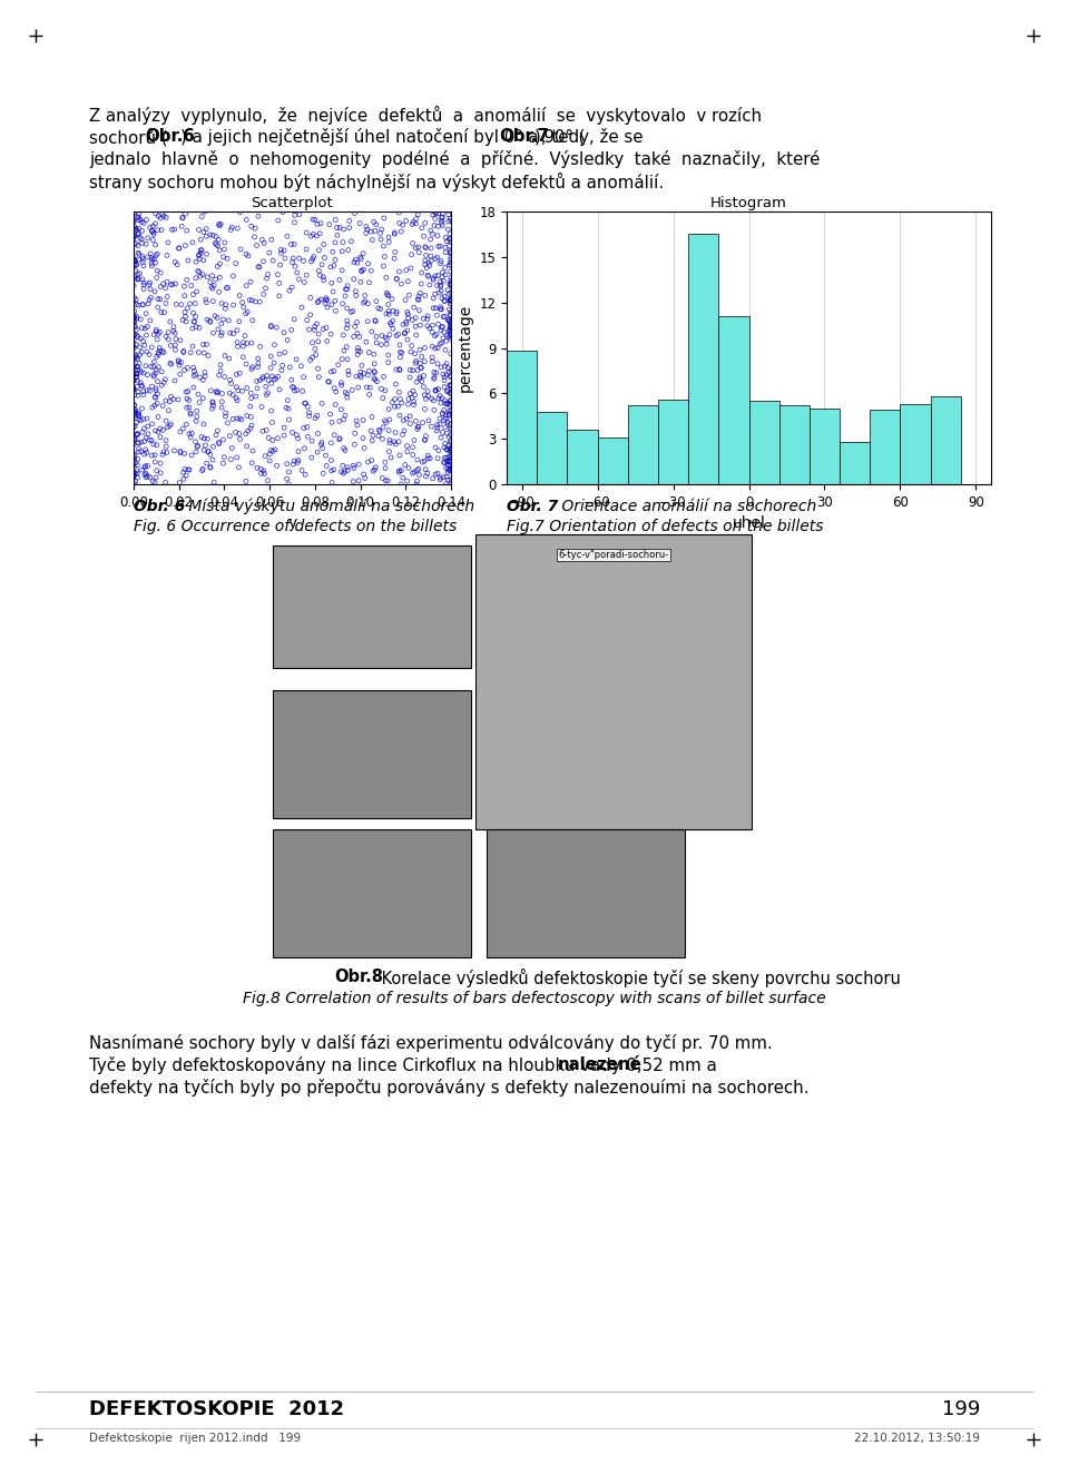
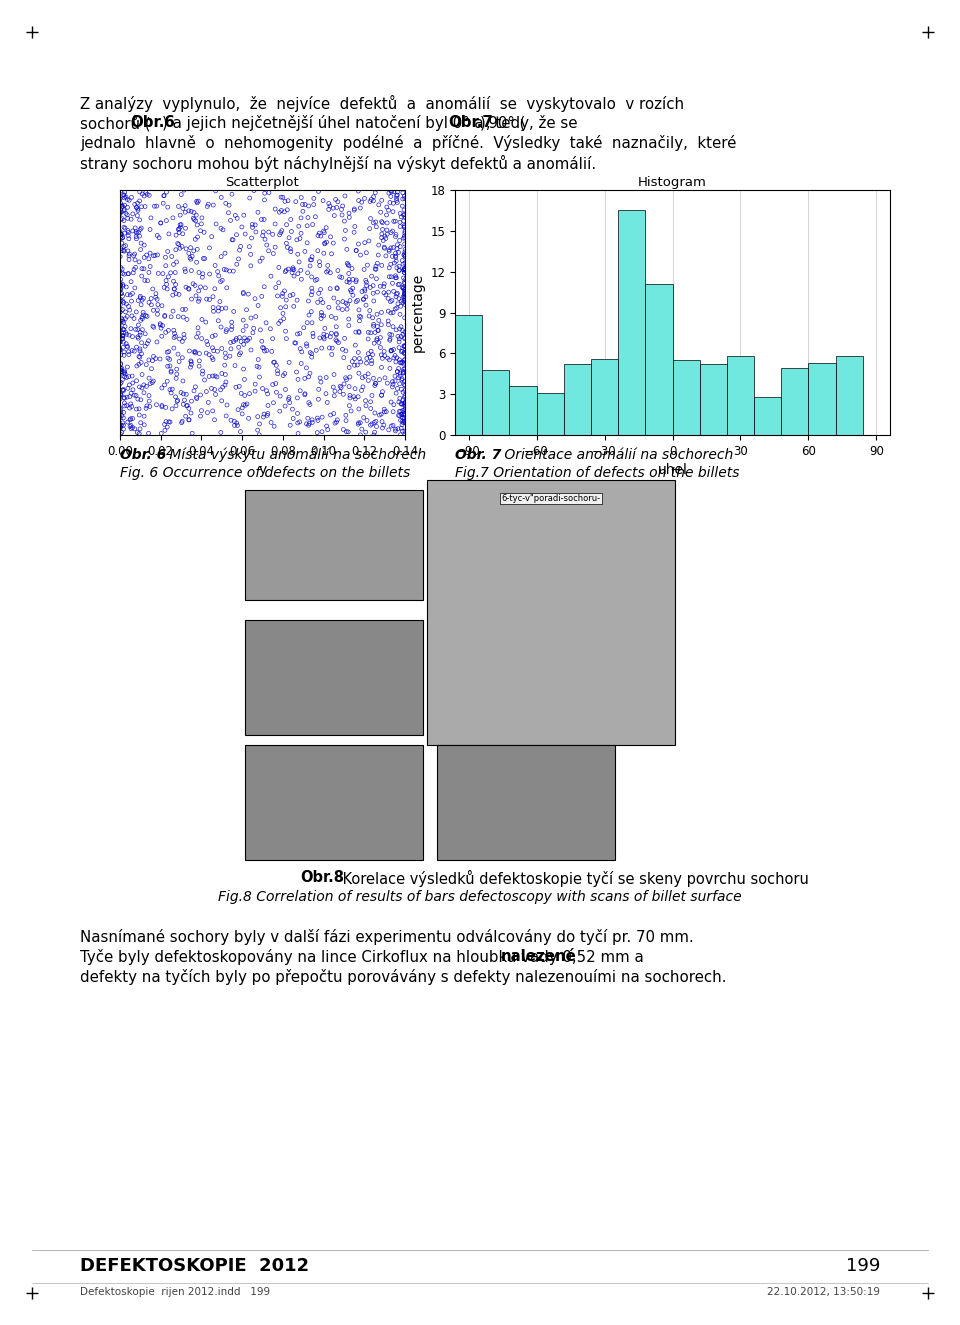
Histogram/30: 5.0 -> 5.8
